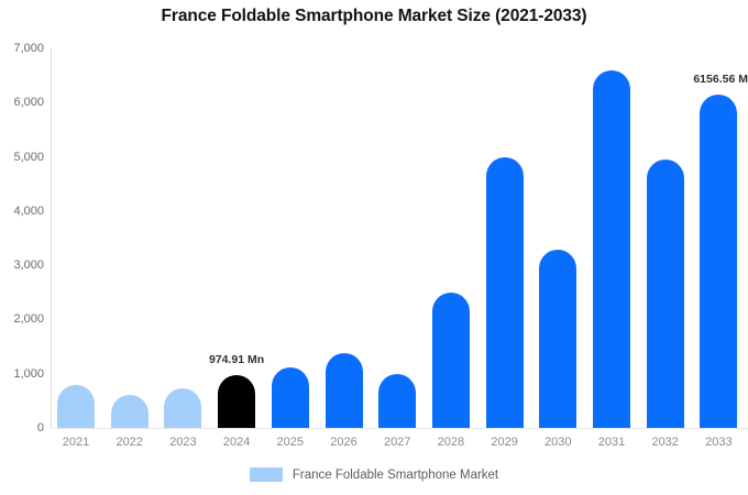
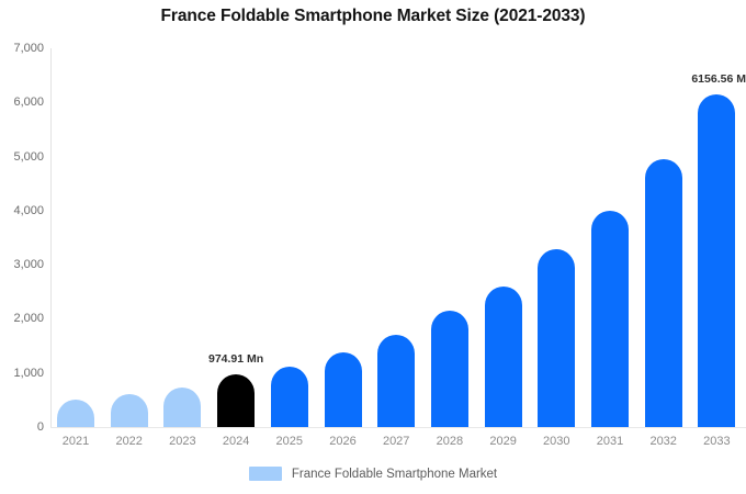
2021: 800 -> 500
2027: 1000 -> 1700
2028: 2500 -> 2200
2029: 5000 -> 2600
2031: 6600 -> 4000
